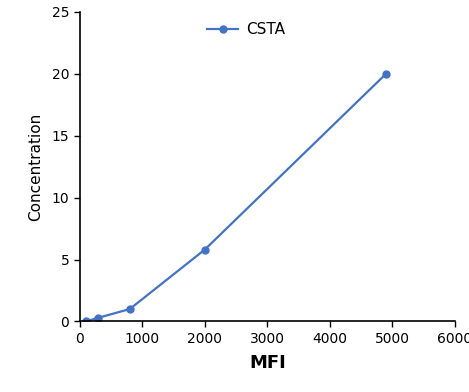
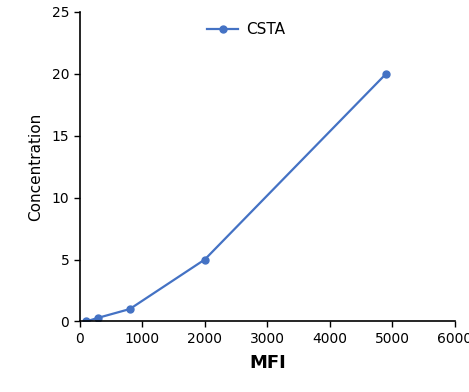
2000: 5.8 -> 5.0
